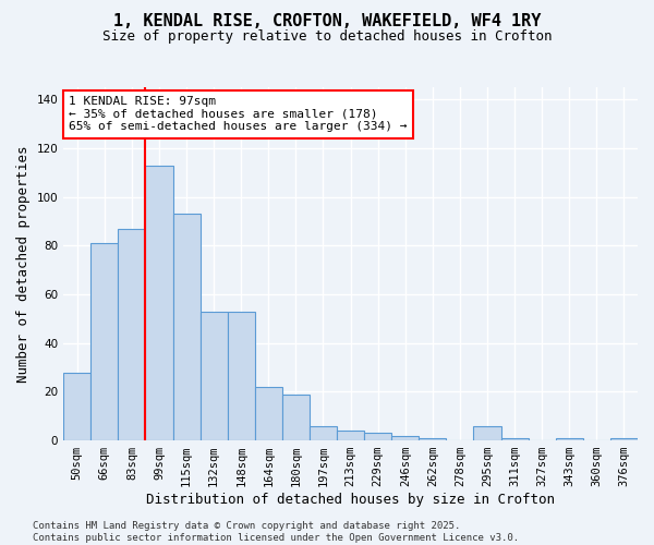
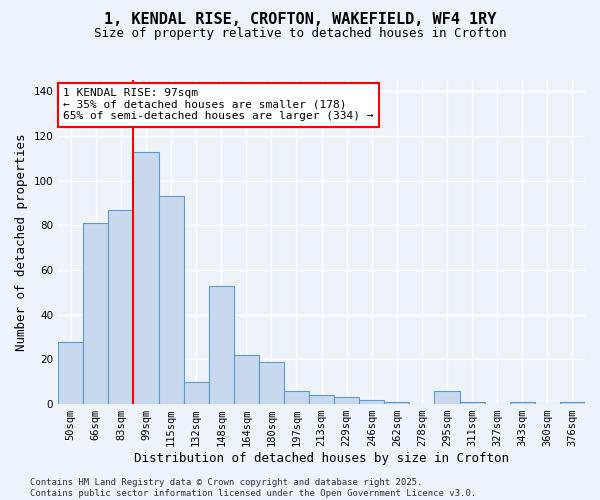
132sqm: 53 -> 10
